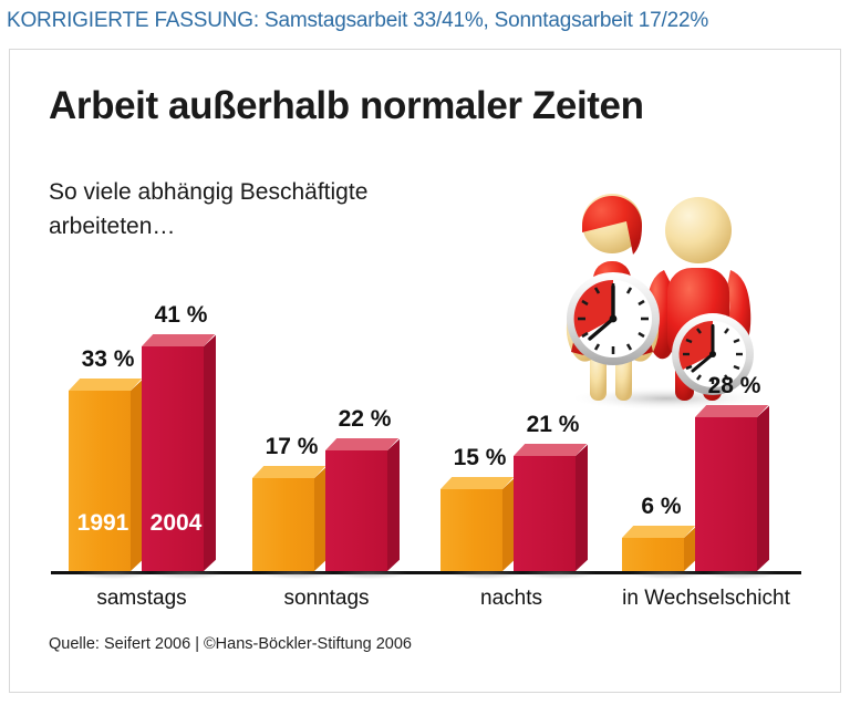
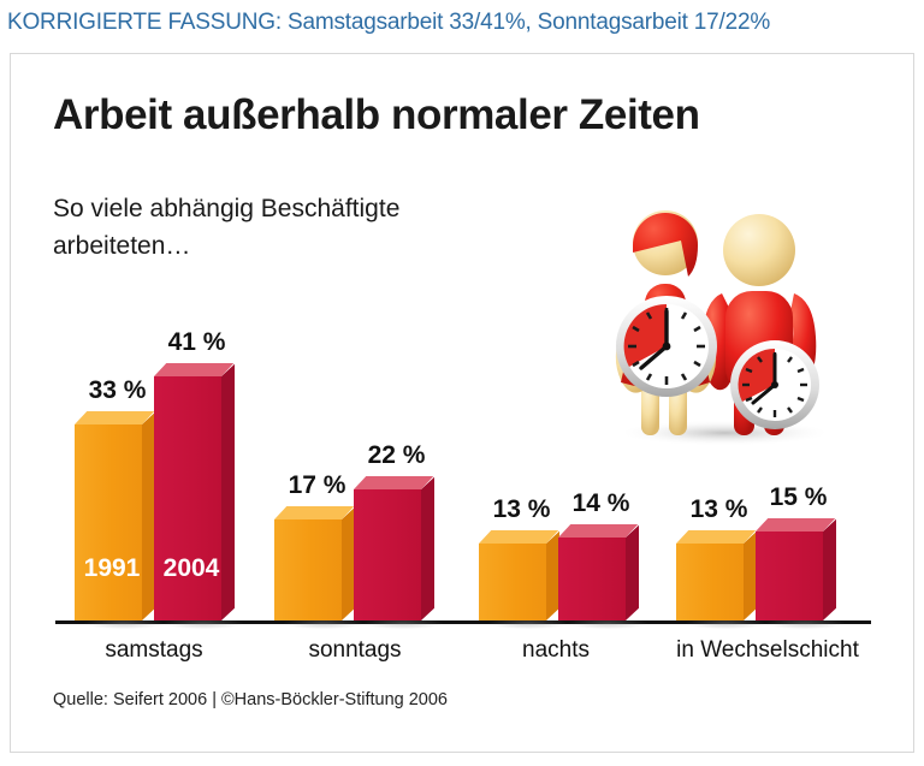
1991/nachts: 15 -> 13
2004/nachts: 21 -> 14
1991/in Wechselschicht: 6 -> 13
2004/in Wechselschicht: 28 -> 15
